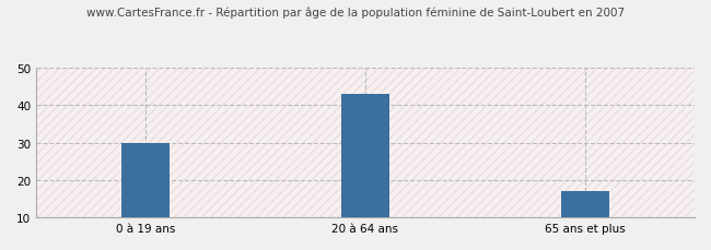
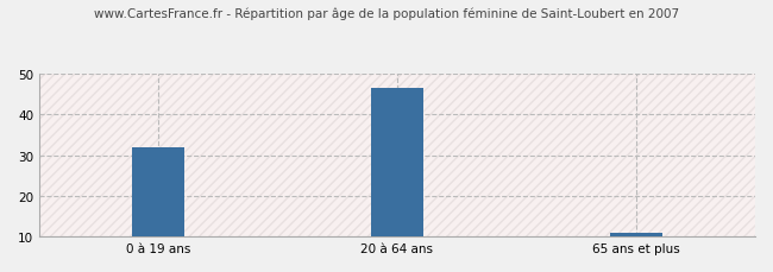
0 à 19 ans: 30.0 -> 32.0
20 à 64 ans: 43.0 -> 46.5
65 ans et plus: 17.0 -> 11.0
